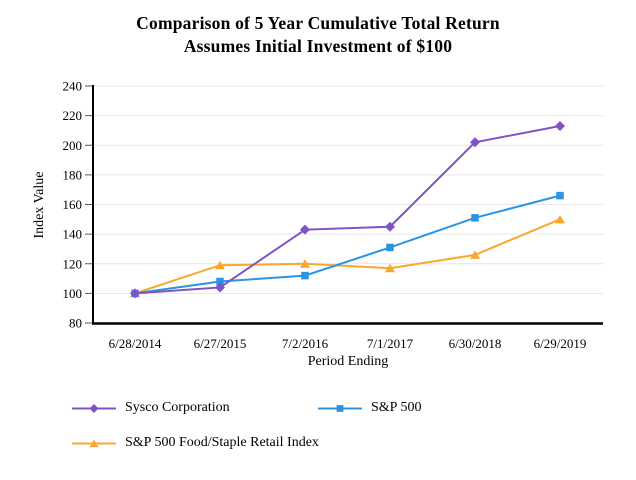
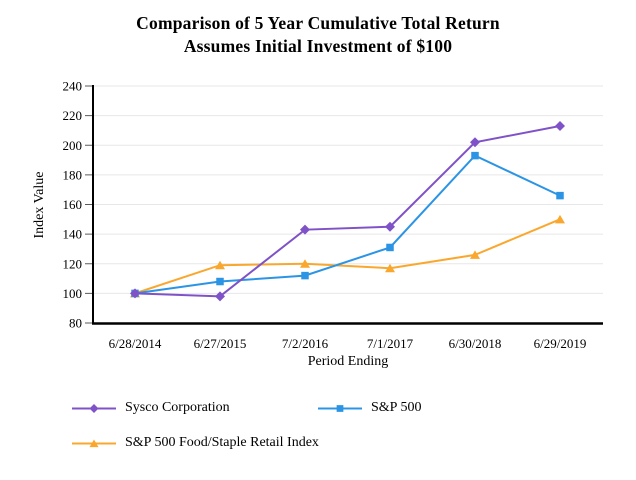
Sysco Corporation/6/27/2015: 104 -> 98
S&P 500/6/30/2018: 151 -> 193
